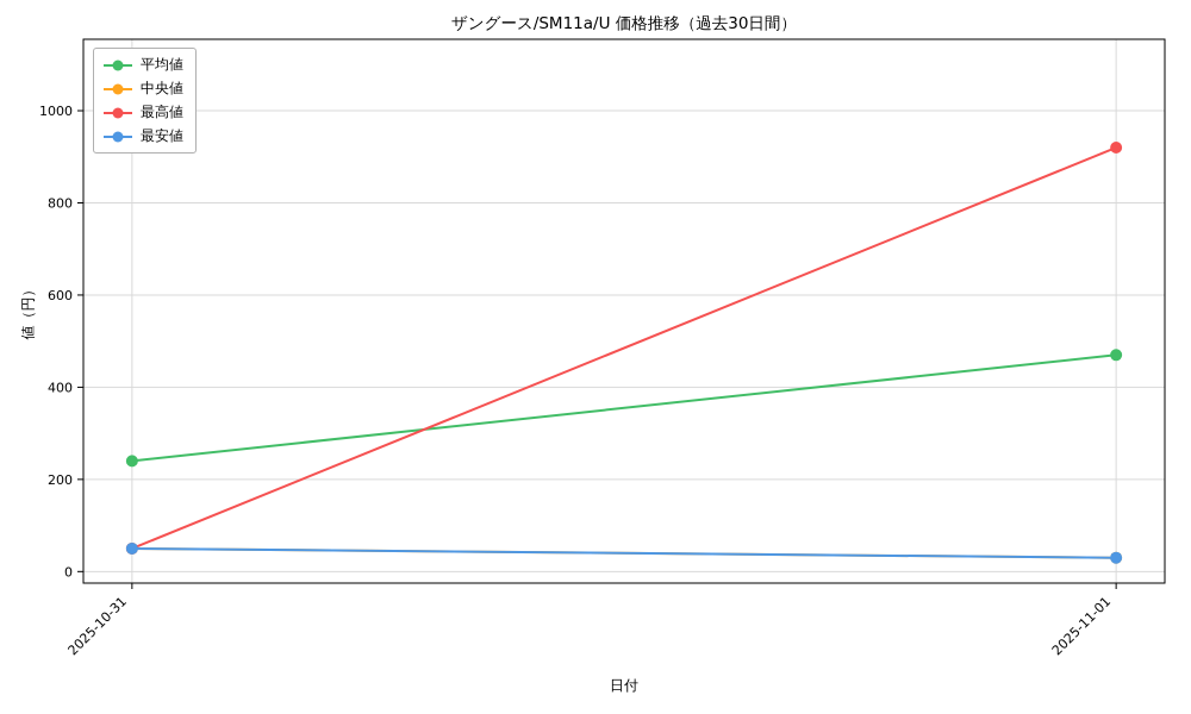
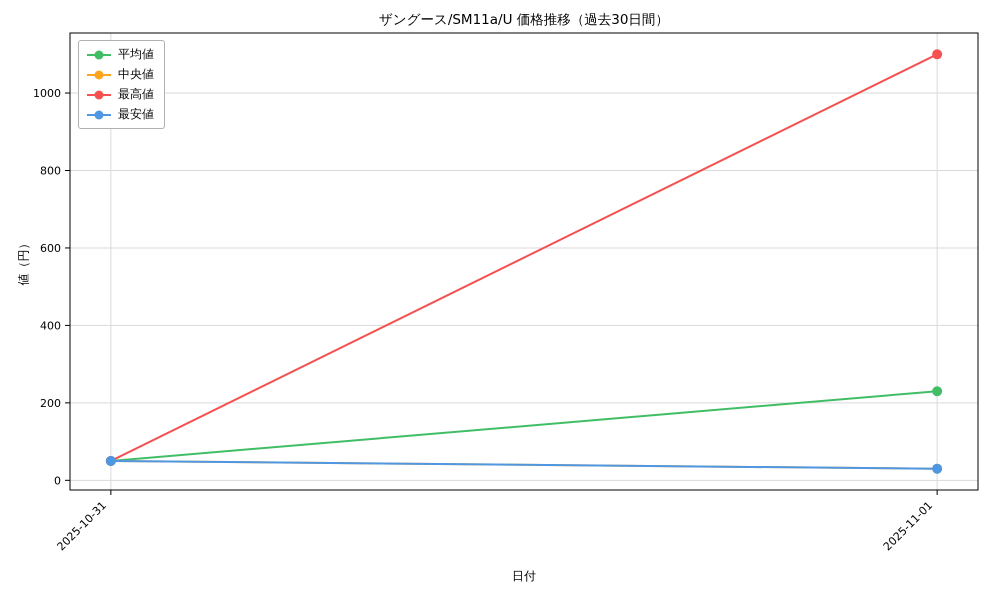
平均値/2025-10-31: 240 -> 50
平均値/2025-11-01: 470 -> 230
最高値/2025-11-01: 920 -> 1100
